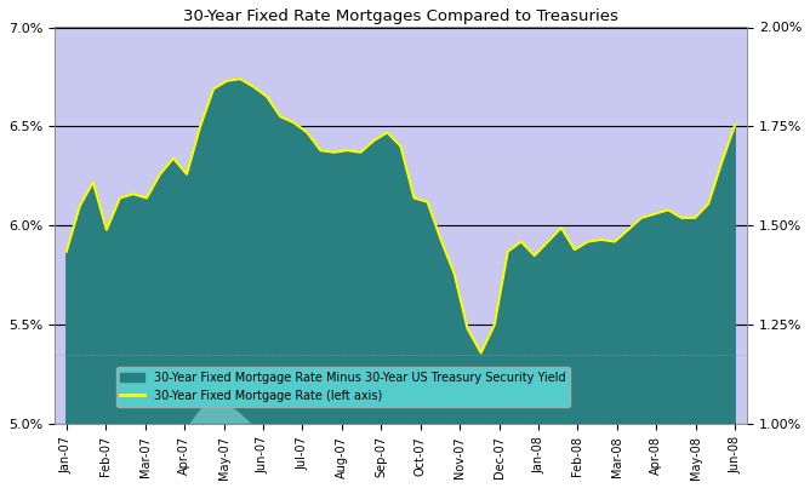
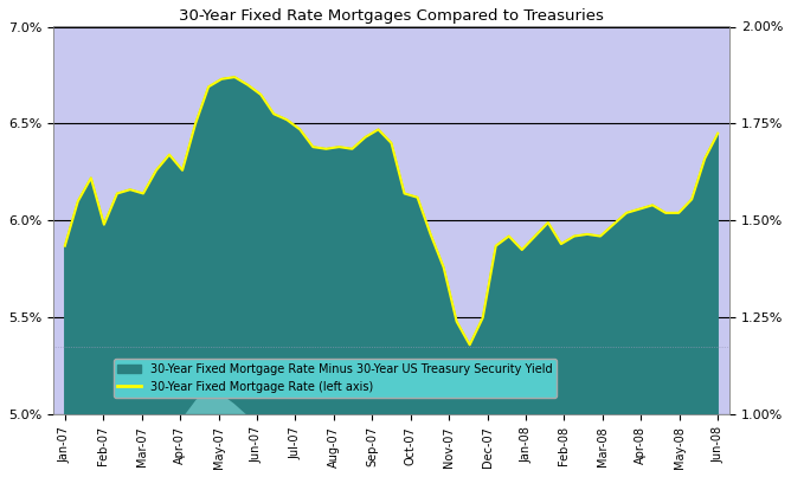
30-Year Fixed Mortgage Rate (left axis)/Jun-08: 6.51% -> 6.45%
